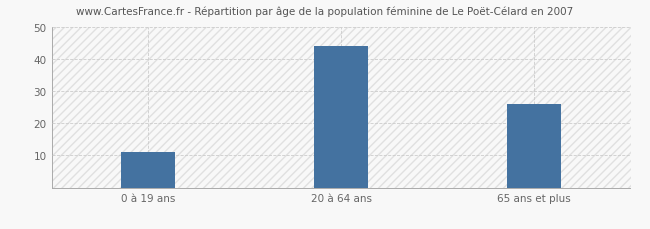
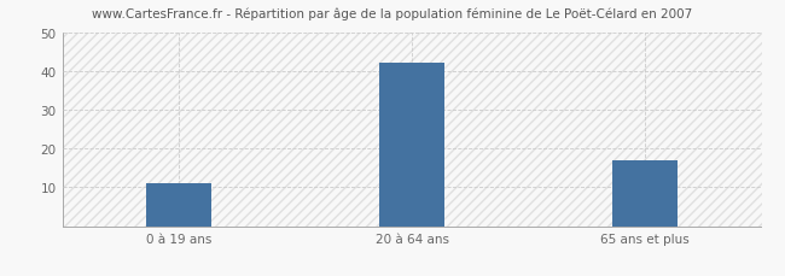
20 à 64 ans: 44 -> 42
65 ans et plus: 26 -> 17
